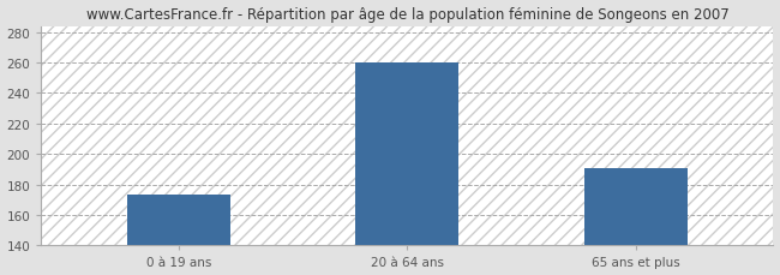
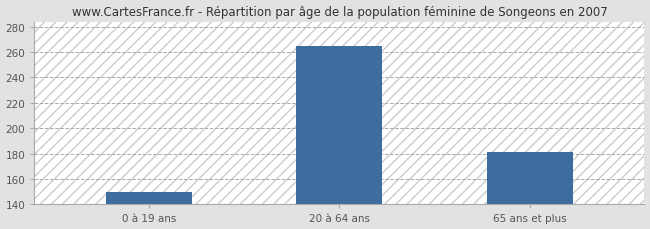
0 à 19 ans: 173 -> 150
20 à 64 ans: 260 -> 265
65 ans et plus: 191 -> 181
